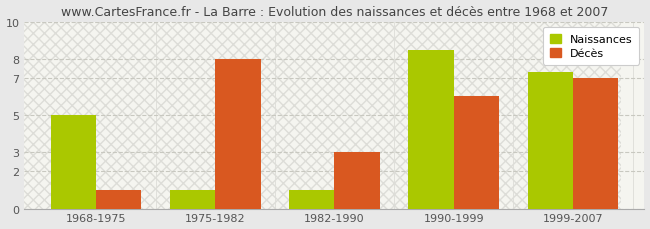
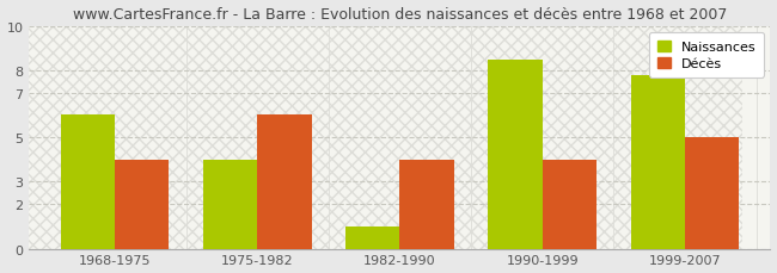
Naissances/1968-1975: 5.0 -> 6.0
Décès/1968-1975: 1 -> 4
Naissances/1975-1982: 1.0 -> 4.0
Décès/1975-1982: 8 -> 6
Décès/1982-1990: 3 -> 4
Décès/1990-1999: 6 -> 4
Naissances/1999-2007: 7.3 -> 7.8
Décès/1999-2007: 7 -> 5
